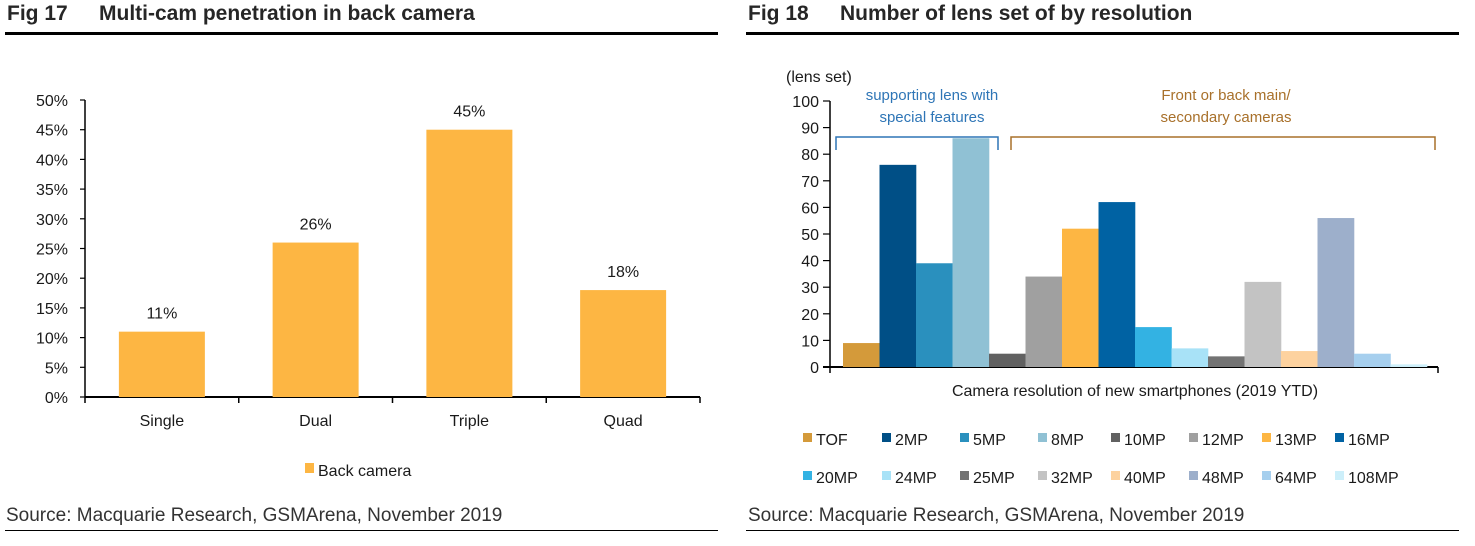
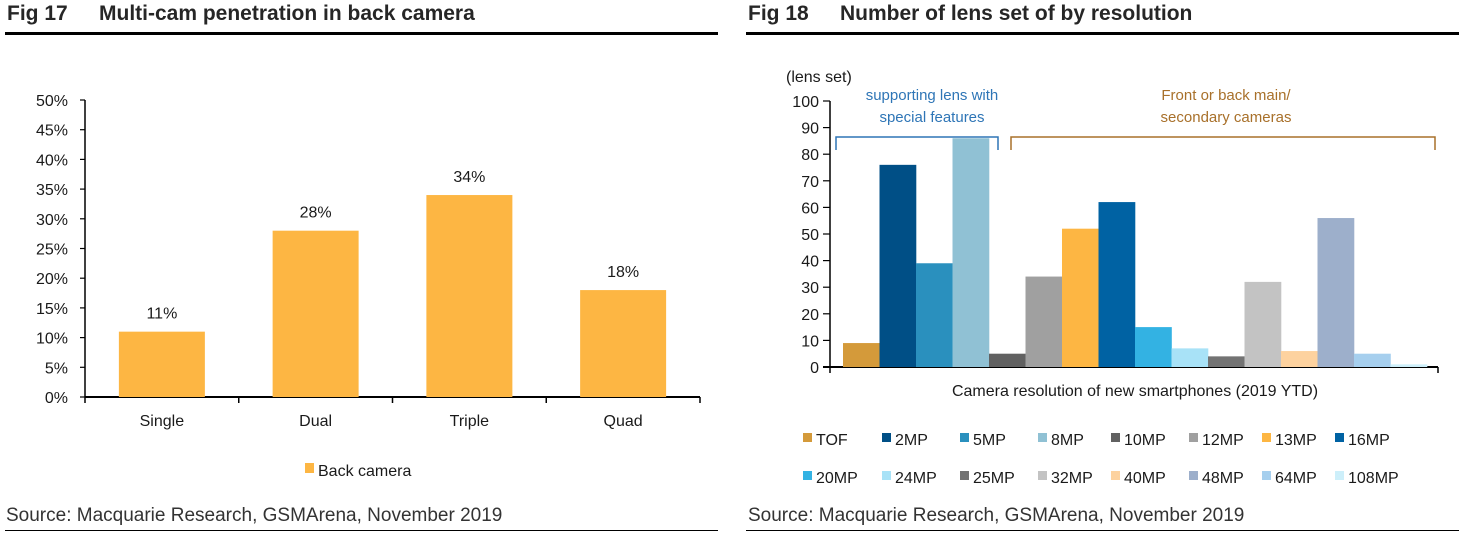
Multi-cam penetration in back camera/Dual: 26% -> 28%
Multi-cam penetration in back camera/Triple: 45% -> 34%
